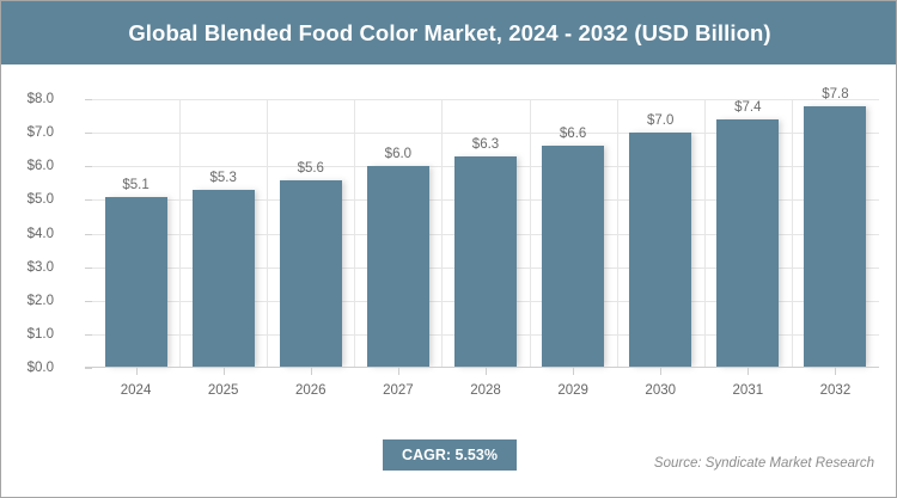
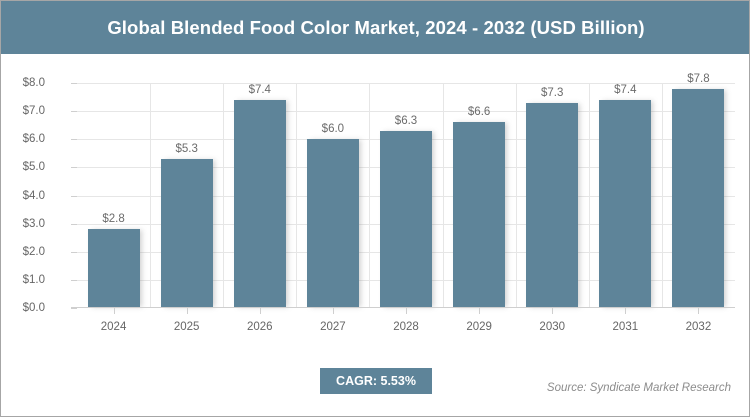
2024: $5.1 -> $2.8
2026: $5.6 -> $7.4
2030: $7.0 -> $7.3
